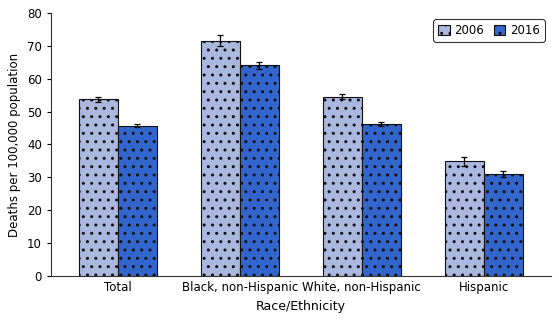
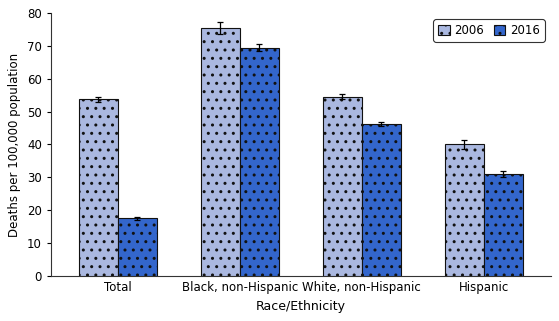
2016/Total: 45.7 -> 17.5
2006/Black, non-Hispanic: 71.7 -> 75.5
2016/Black, non-Hispanic: 64.1 -> 69.5
2006/Hispanic: 34.8 -> 40.0
